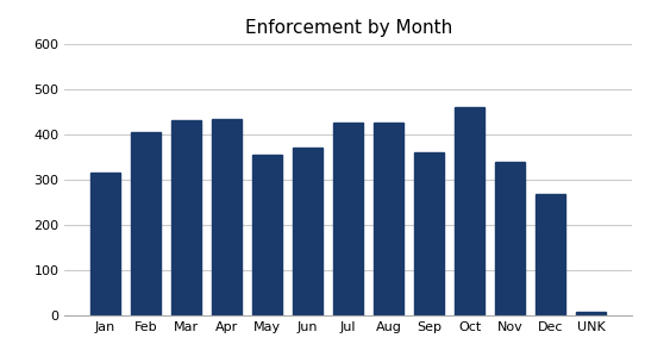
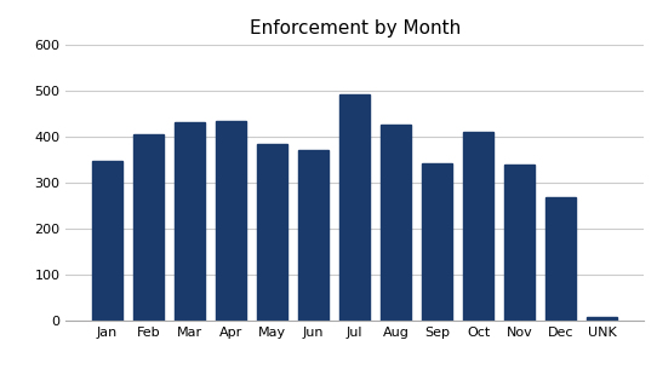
Jan: 315 -> 348
May: 355 -> 384
Jul: 425 -> 492
Sep: 360 -> 342
Oct: 460 -> 410
